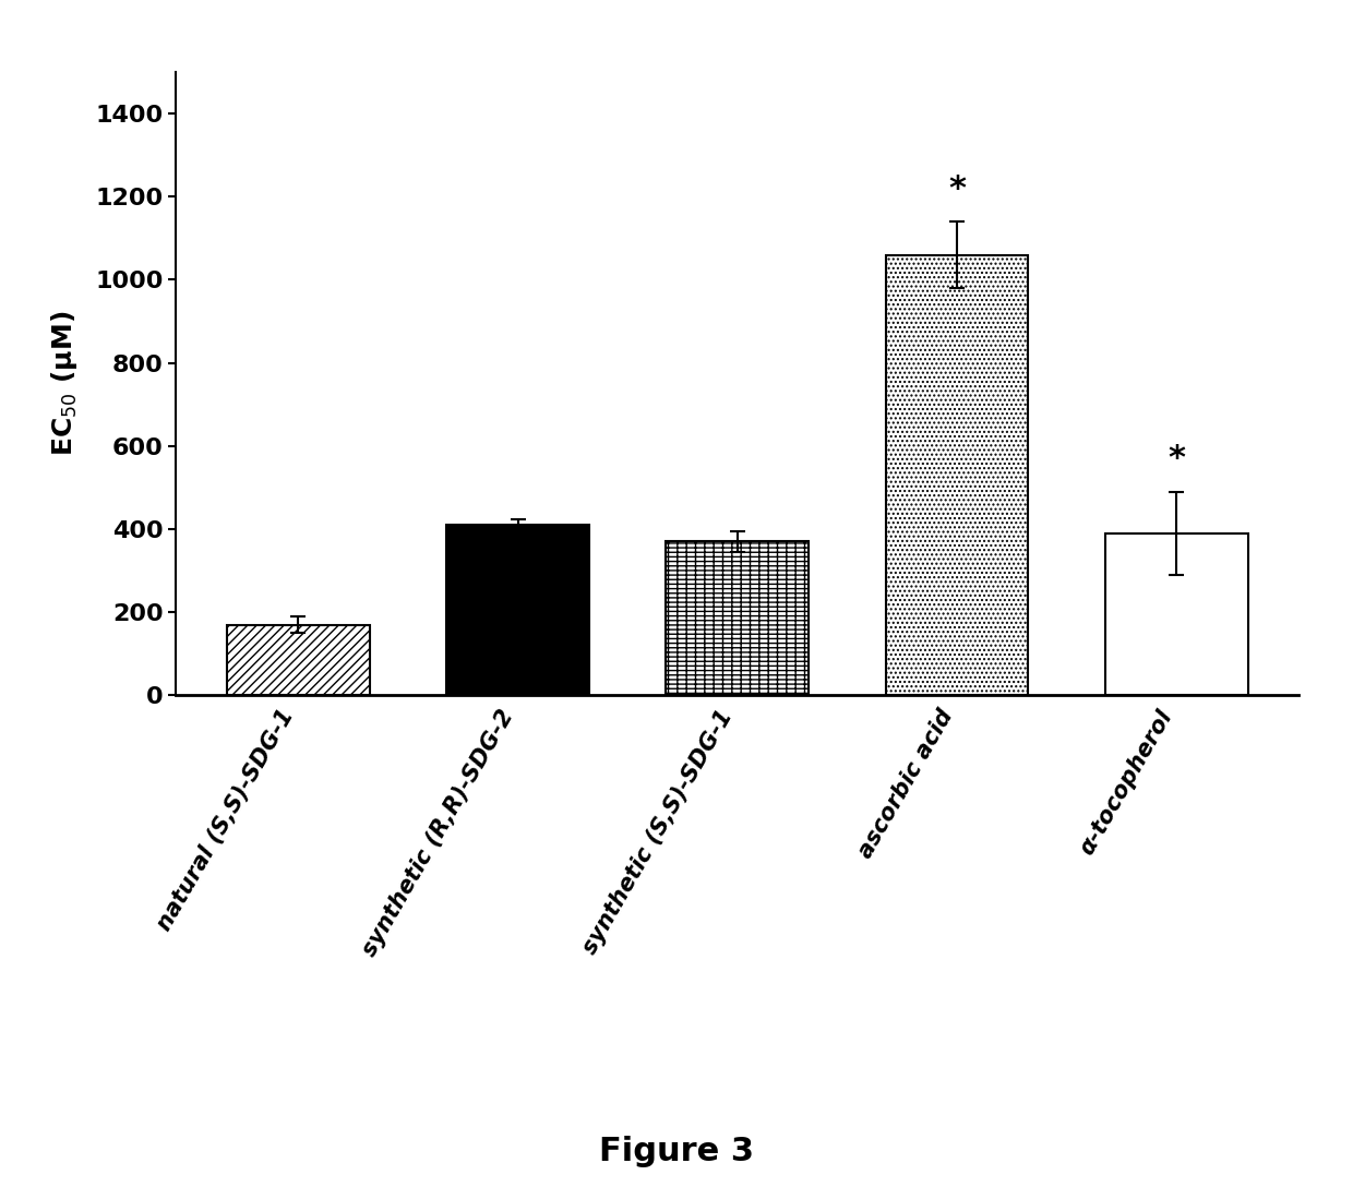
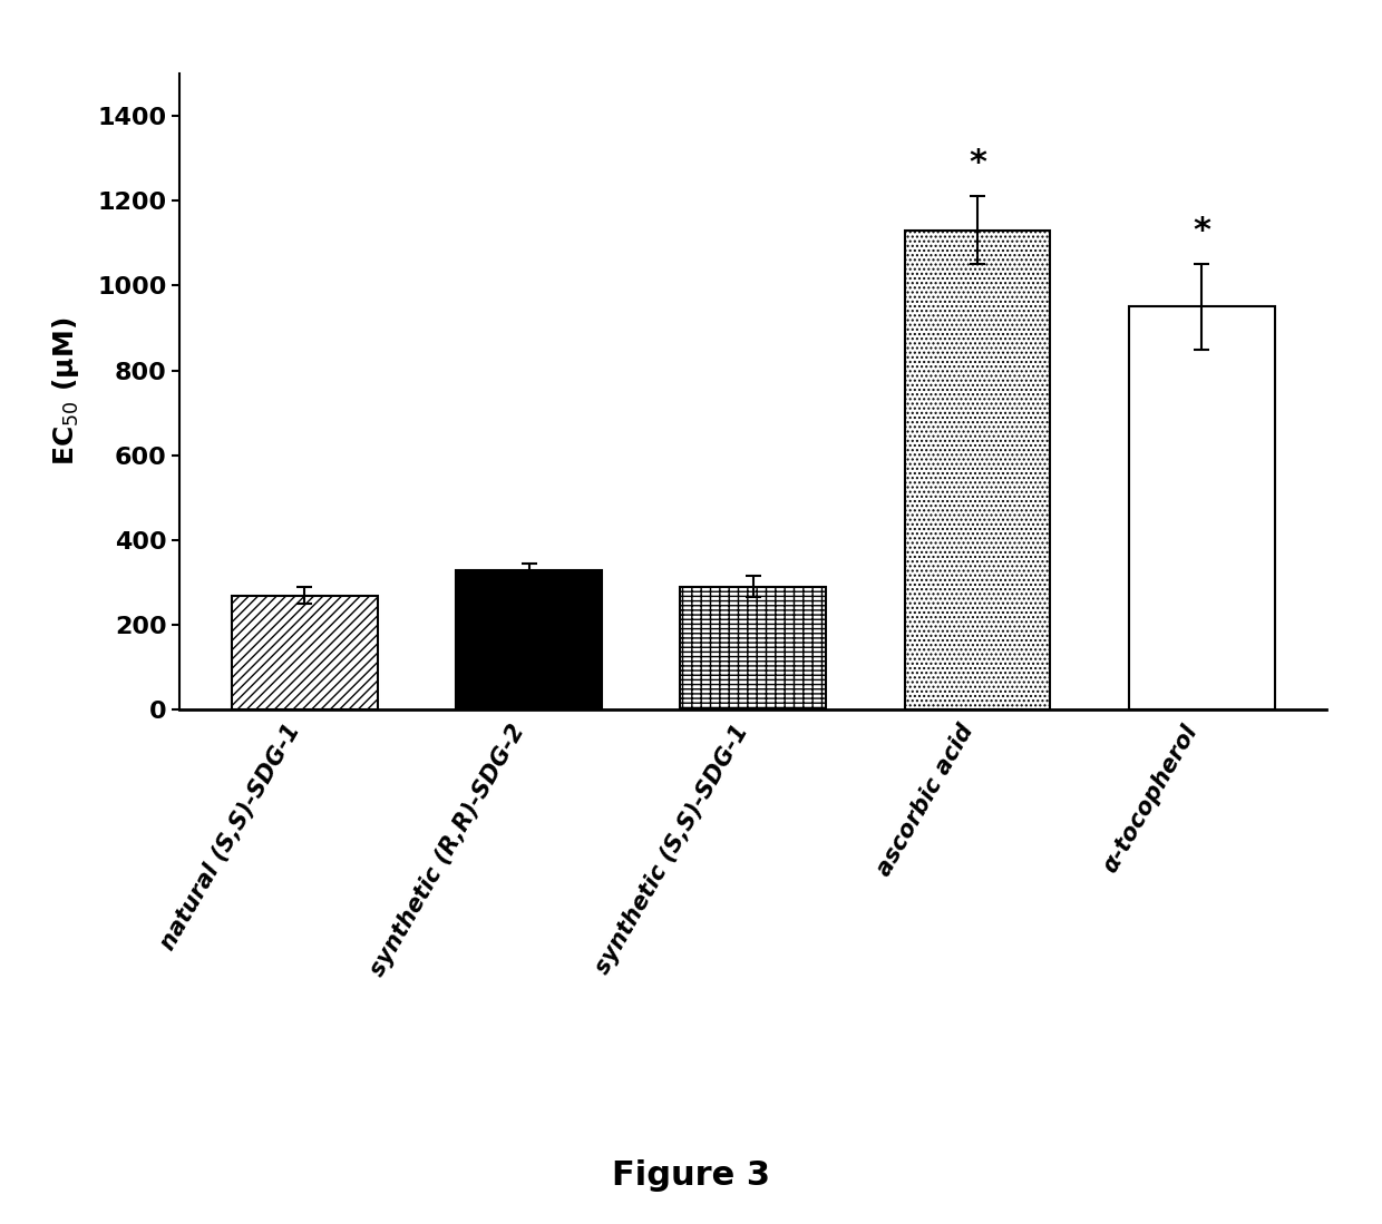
natural (S,S)-SDG-1: 170 -> 270
synthetic (R,R)-SDG-2: 410 -> 330
synthetic (S,S)-SDG-1: 370 -> 290
ascorbic acid: 1060 -> 1130
α-tocopherol: 390 -> 950
